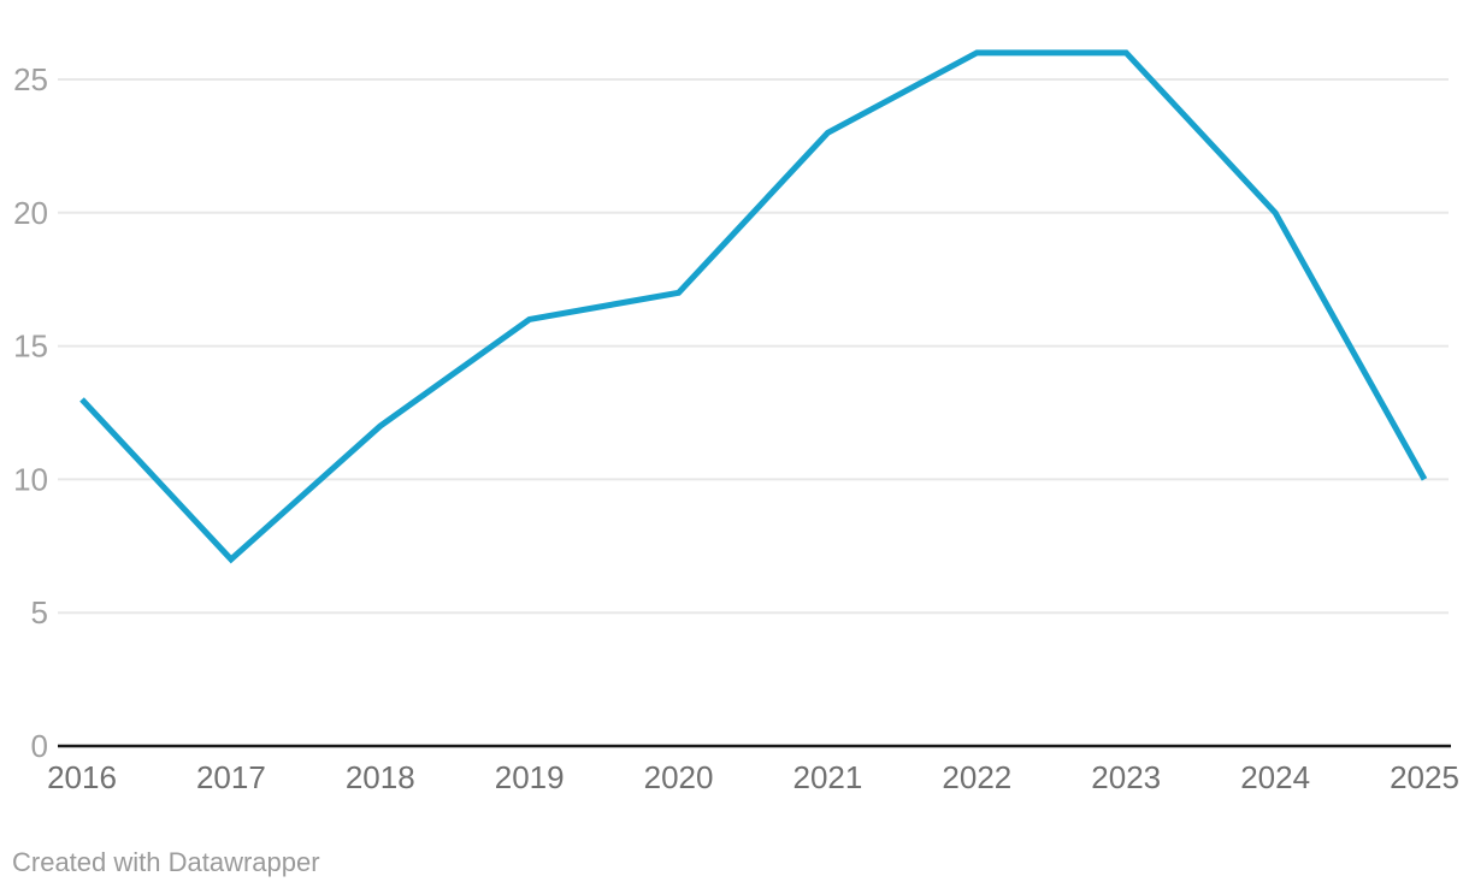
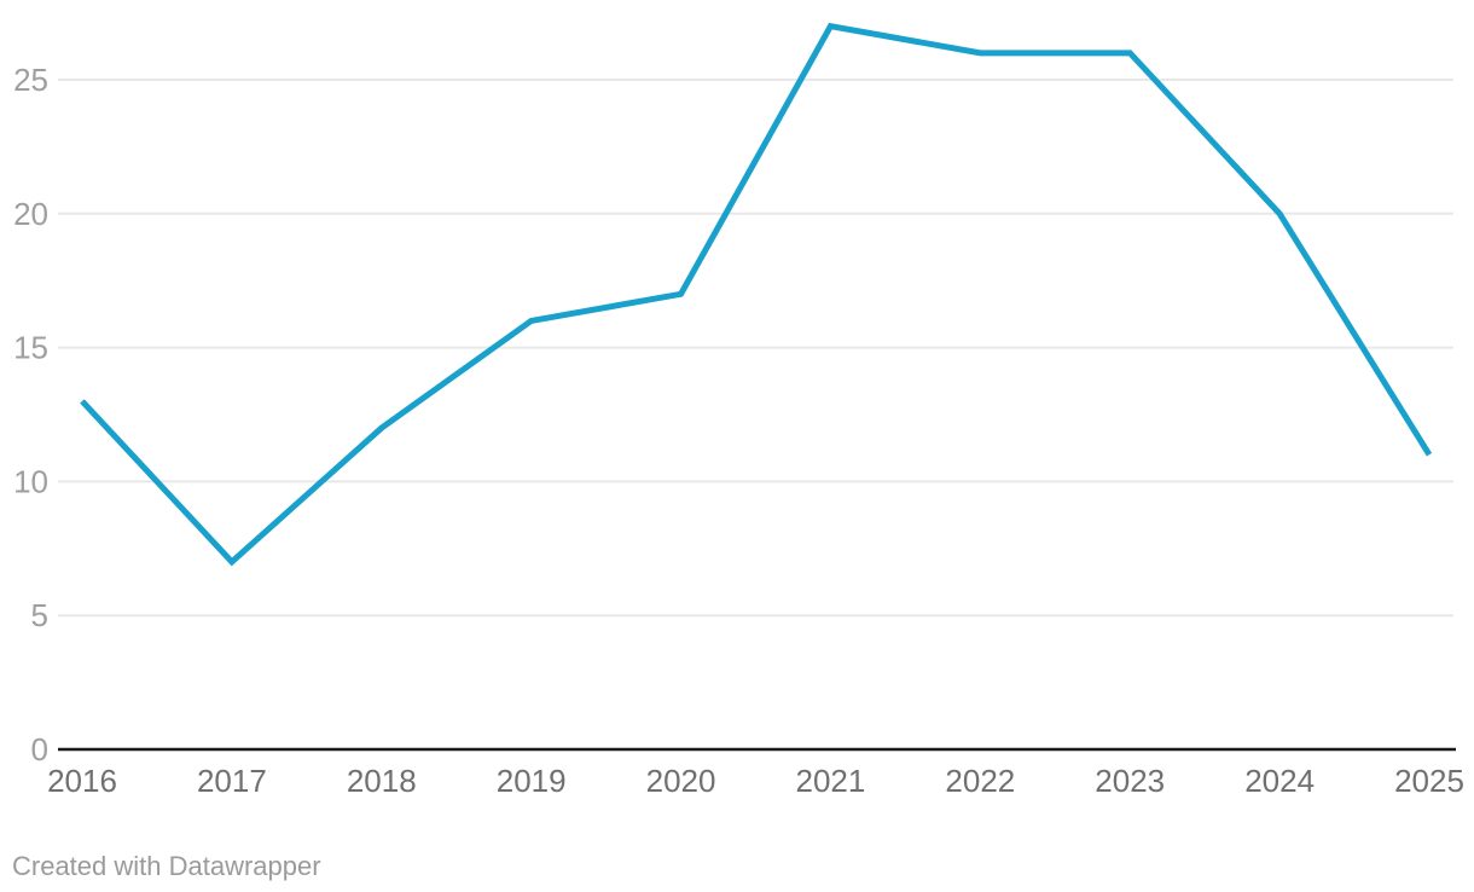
2021: 23 -> 27
2025: 10 -> 11
